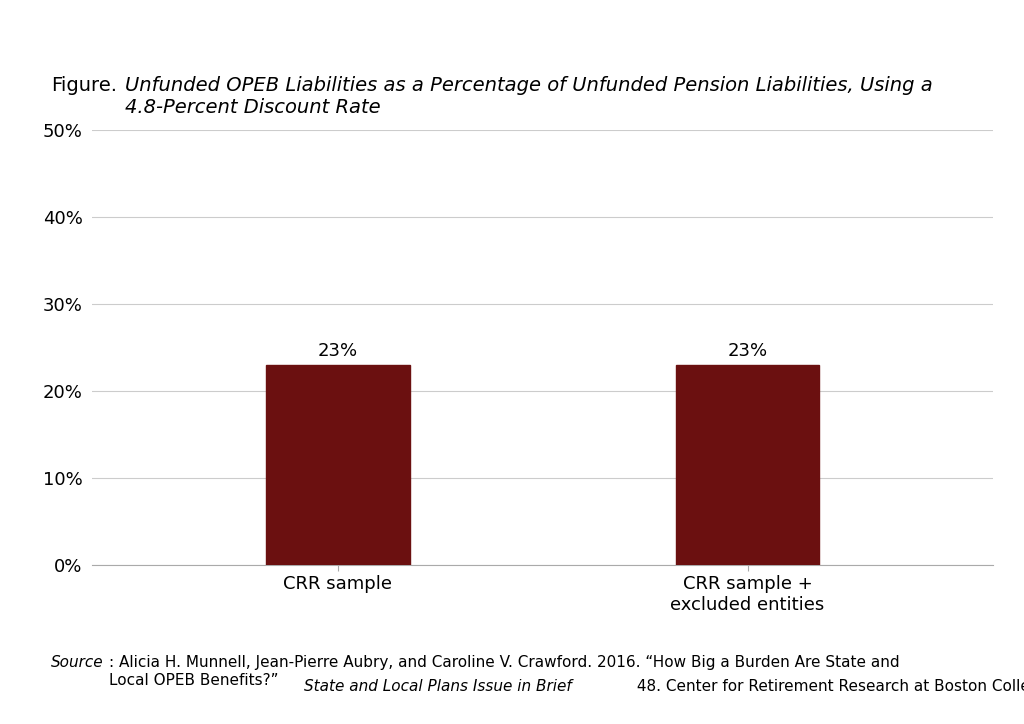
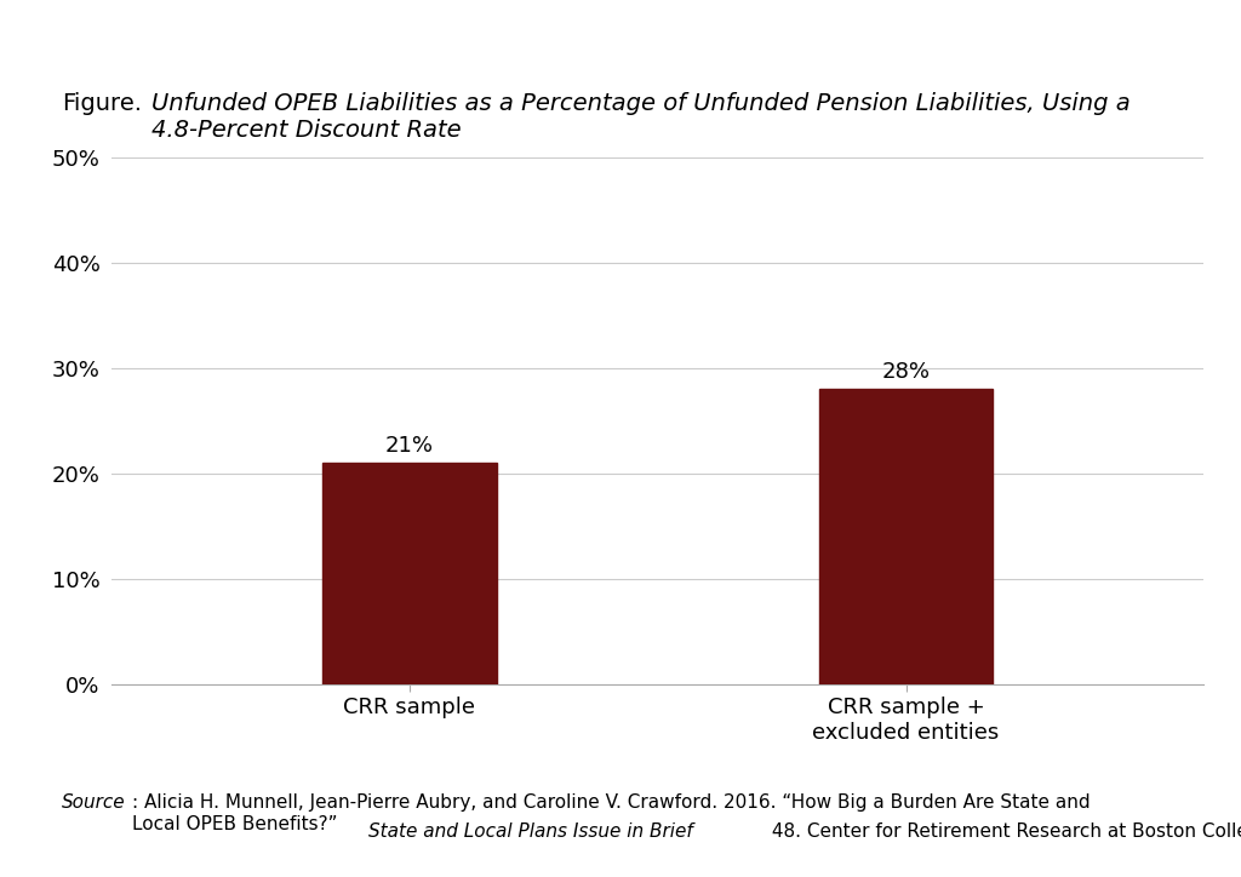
CRR sample: 23% -> 21%
CRR sample + excluded entities: 23% -> 28%
